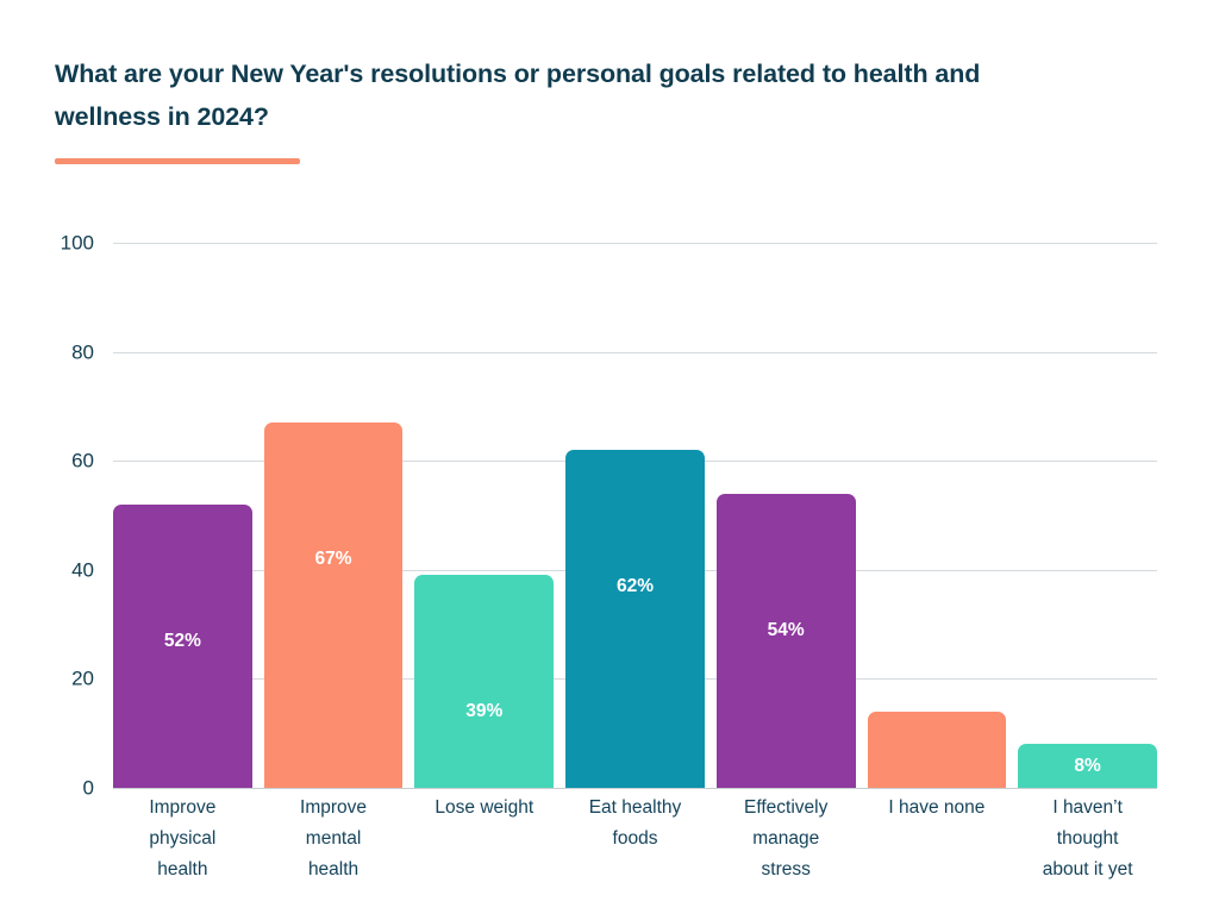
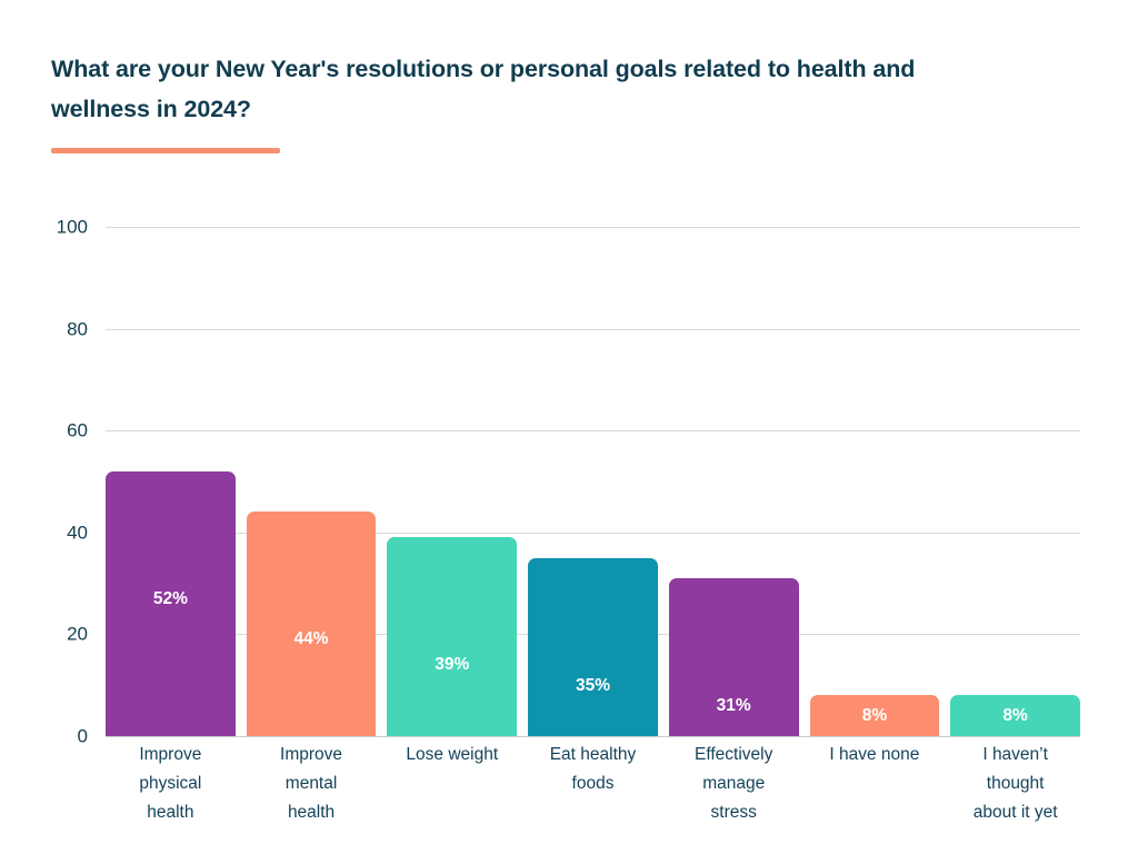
Improve mental health: 67% -> 44%
Eat healthy foods: 62% -> 35%
Effectively manage stress: 54% -> 31%
I have none: 14% -> 8%
